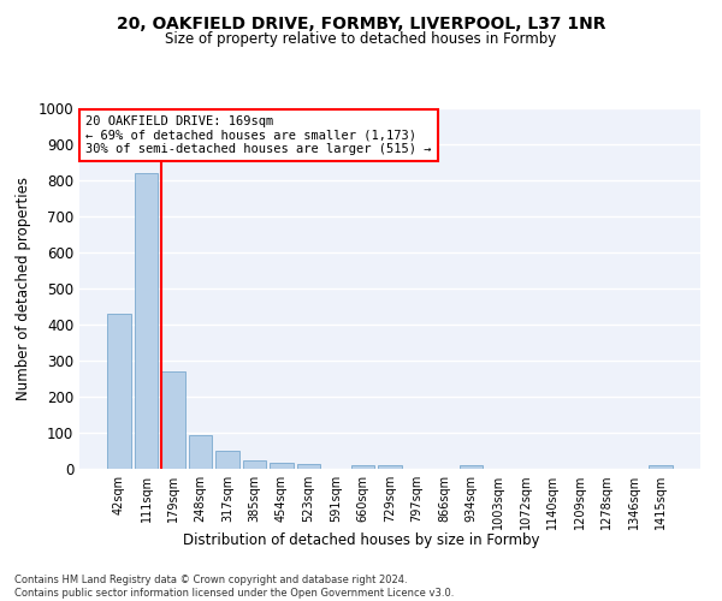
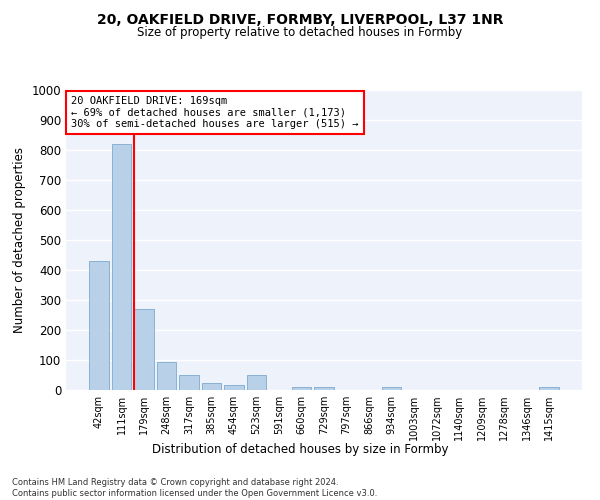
523sqm: 12 -> 50
